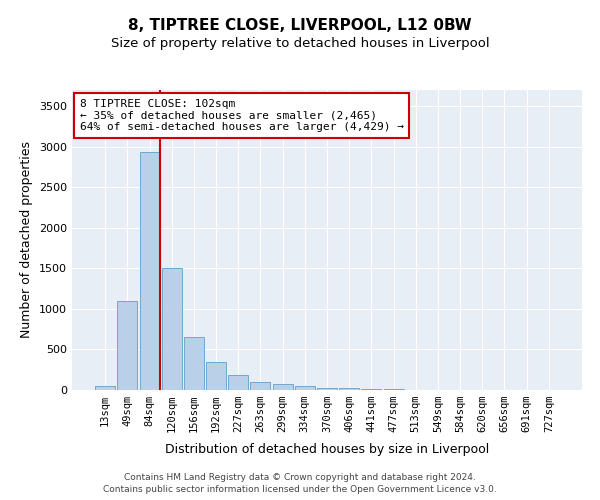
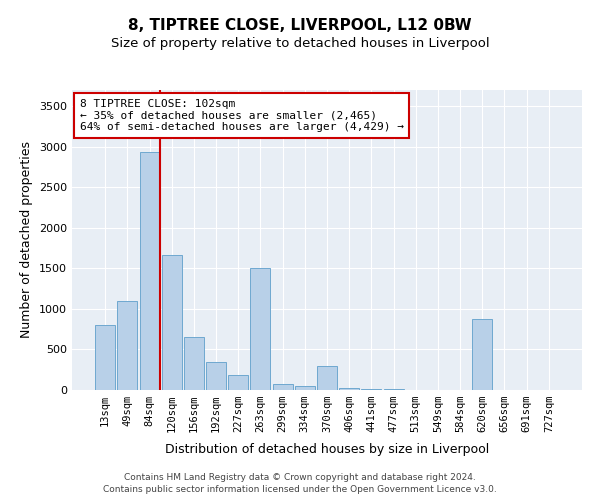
13sqm: 60 -> 800
120sqm: 1510 -> 1660
263sqm: 100 -> 1500
370sqm: 30 -> 300
620sqm: 0 -> 880
